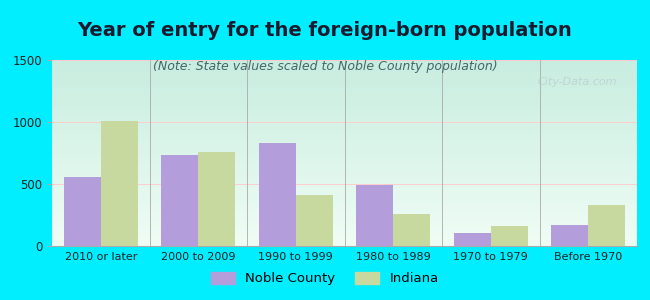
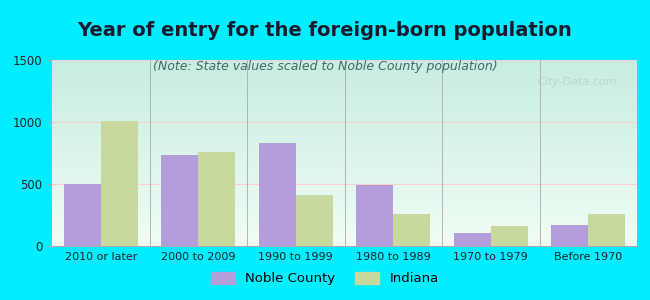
Noble County/2010 or later: 560 -> 500
Indiana/Before 1970: 330 -> 260
